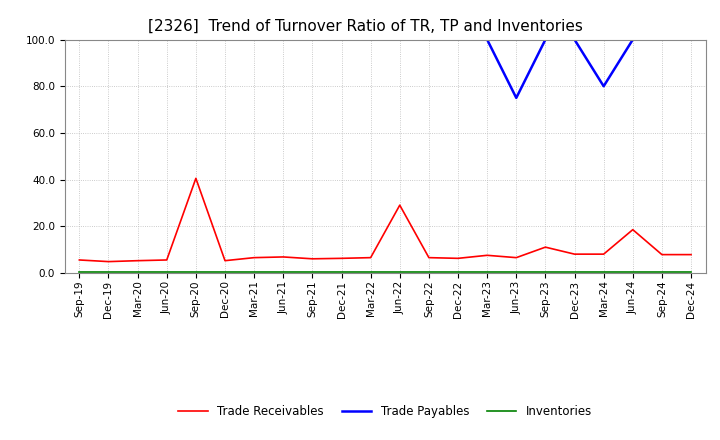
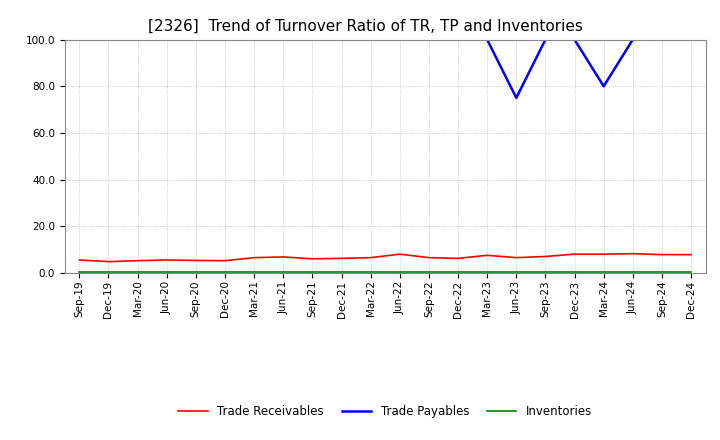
Trade Receivables/Sep-20: 40.5 -> 5.3
Trade Receivables/Jun-22: 29.0 -> 8.0
Trade Receivables/Sep-23: 11.0 -> 7.0
Trade Receivables/Jun-24: 18.5 -> 8.2
